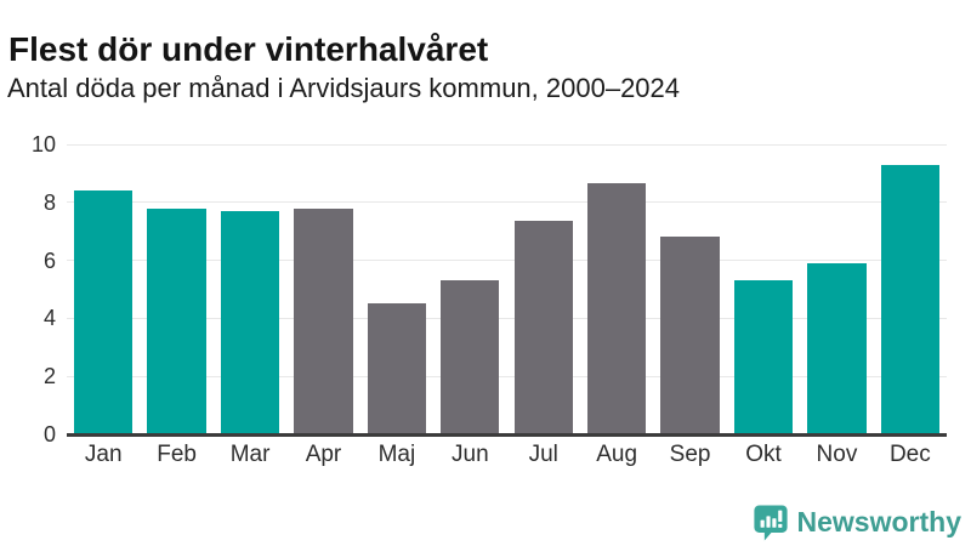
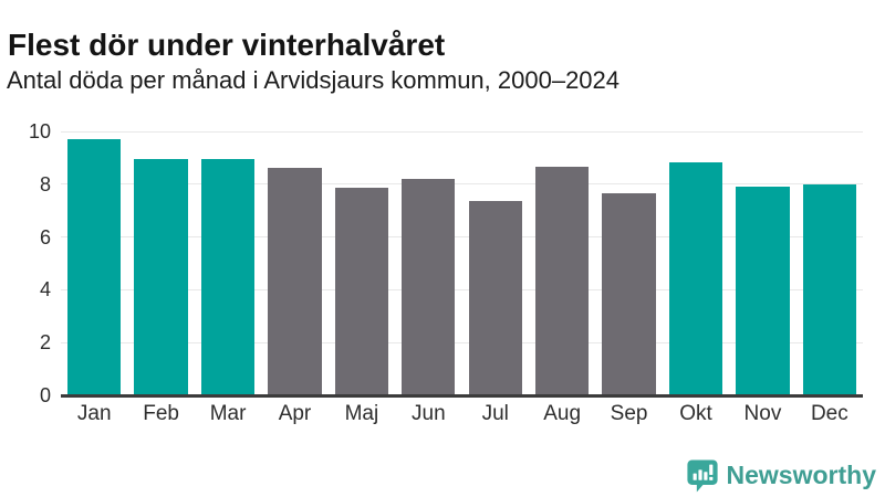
Jan: 8.4 -> 9.7
Feb: 7.8 -> 8.9
Mar: 7.7 -> 8.9
Apr: 7.8 -> 8.6
Maj: 4.5 -> 7.8
Jun: 5.3 -> 8.2
Sep: 6.8 -> 7.7
Okt: 5.3 -> 8.8
Nov: 5.9 -> 7.9
Dec: 9.3 -> 8.0
